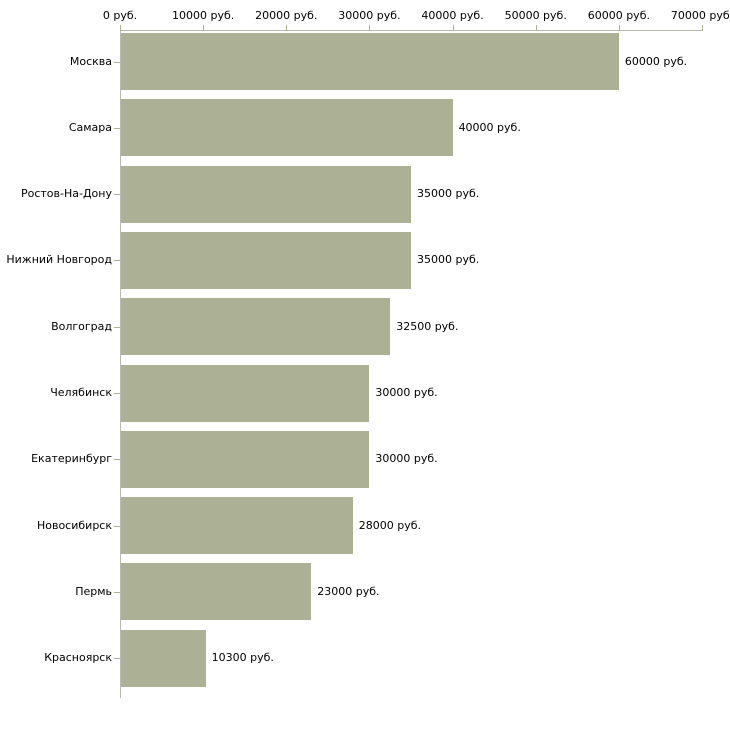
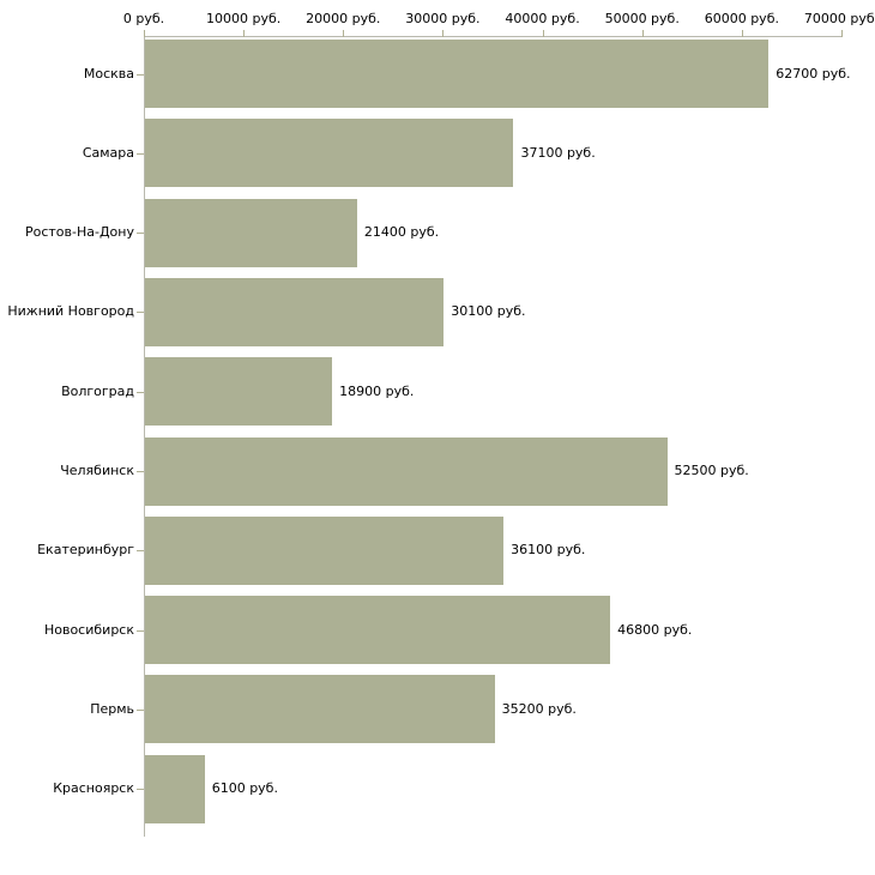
Москва: 60000 -> 62700
Самара: 40000 -> 37100
Ростов-На-Дону: 35000 -> 21400
Нижний Новгород: 35000 -> 30100
Волгоград: 32500 -> 18900
Челябинск: 30000 -> 52500
Екатеринбург: 30000 -> 36100
Новосибирск: 28000 -> 46800
Пермь: 23000 -> 35200
Красноярск: 10300 -> 6100
